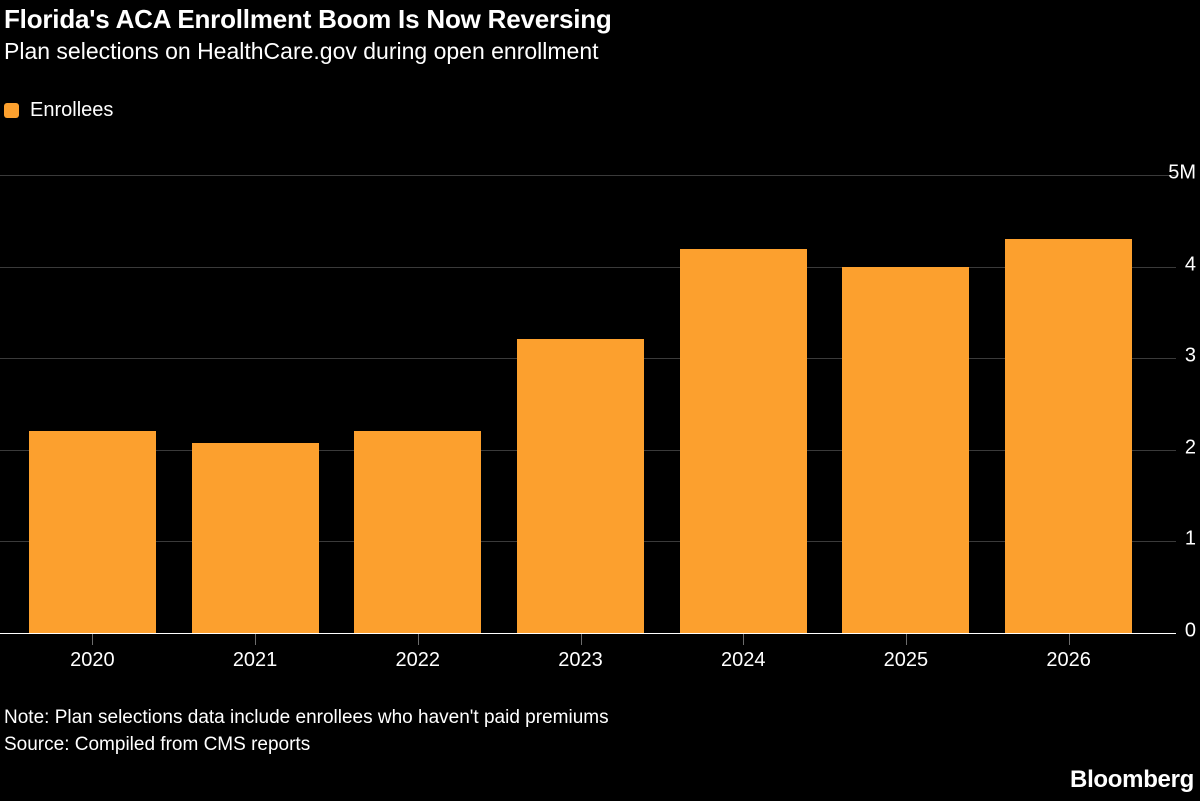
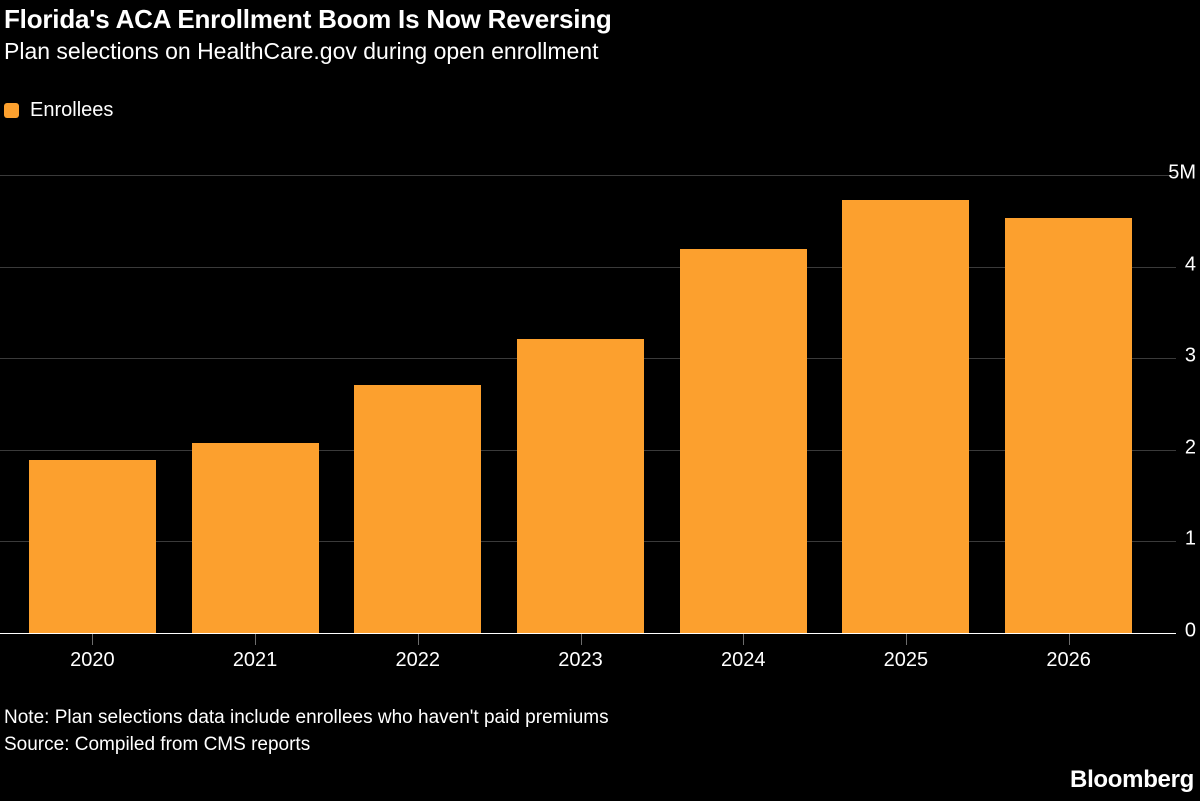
2020: 2.2M -> 1.9M
2022: 2.2M -> 2.7M
2025: 4.0M -> 4.7M
2026: 4.3M -> 4.5M
